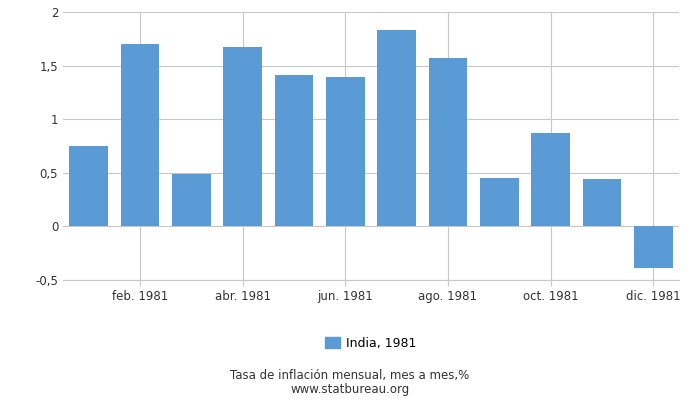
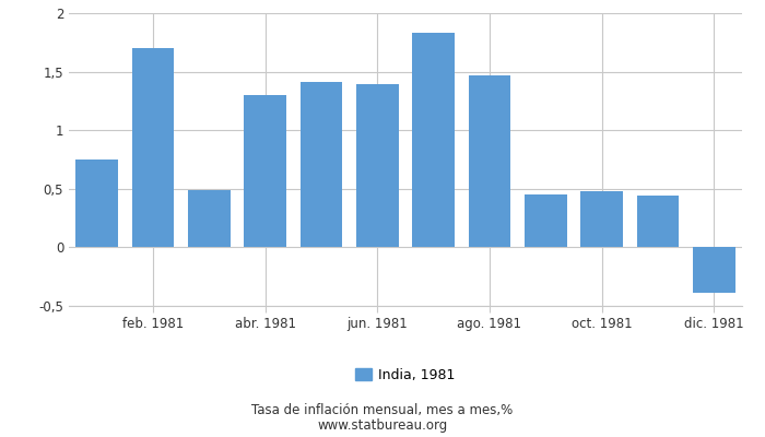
abr. 1981: 1,67 -> 1,30
ago. 1981: 1,57 -> 1,47
oct. 1981: 0,87 -> 0,48
